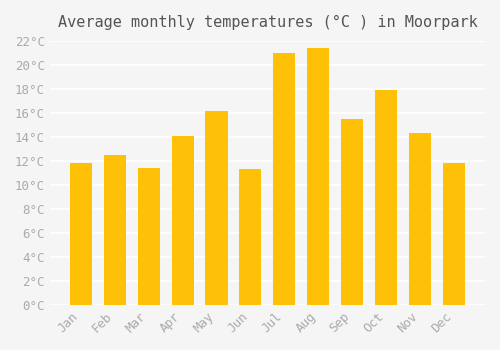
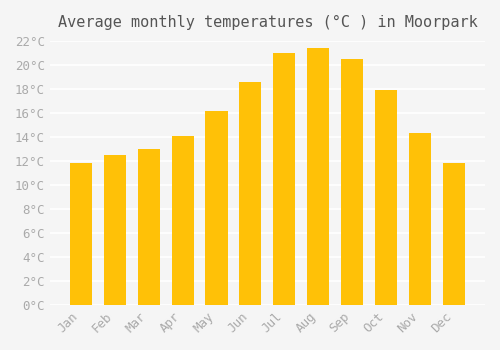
Mar: 11.4°C -> 13.0°C
Jun: 11.3°C -> 18.6°C
Sep: 15.5°C -> 20.5°C
